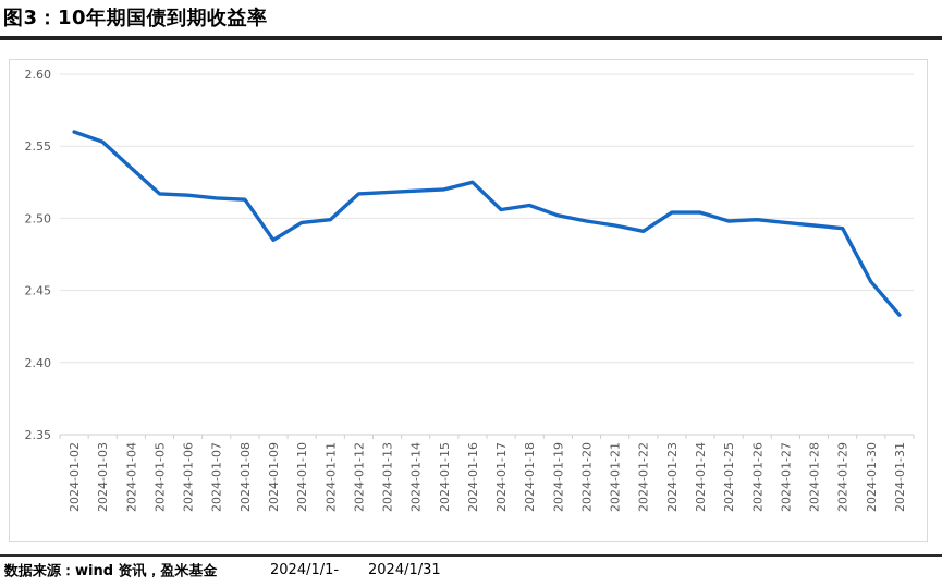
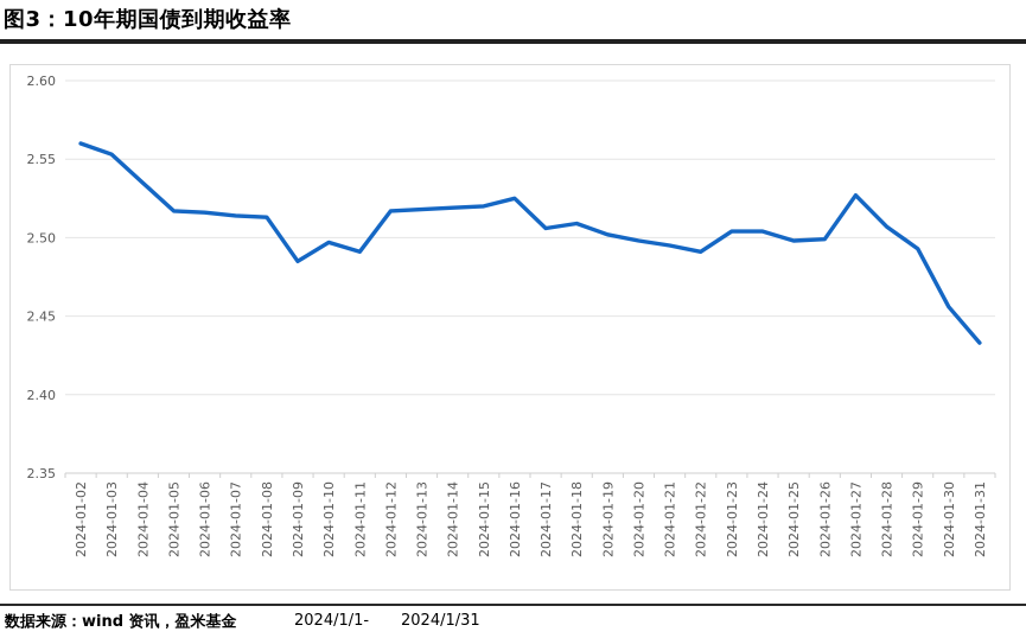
2024-01-11: 2.499 -> 2.491
2024-01-27: 2.497 -> 2.527
2024-01-28: 2.495 -> 2.507
